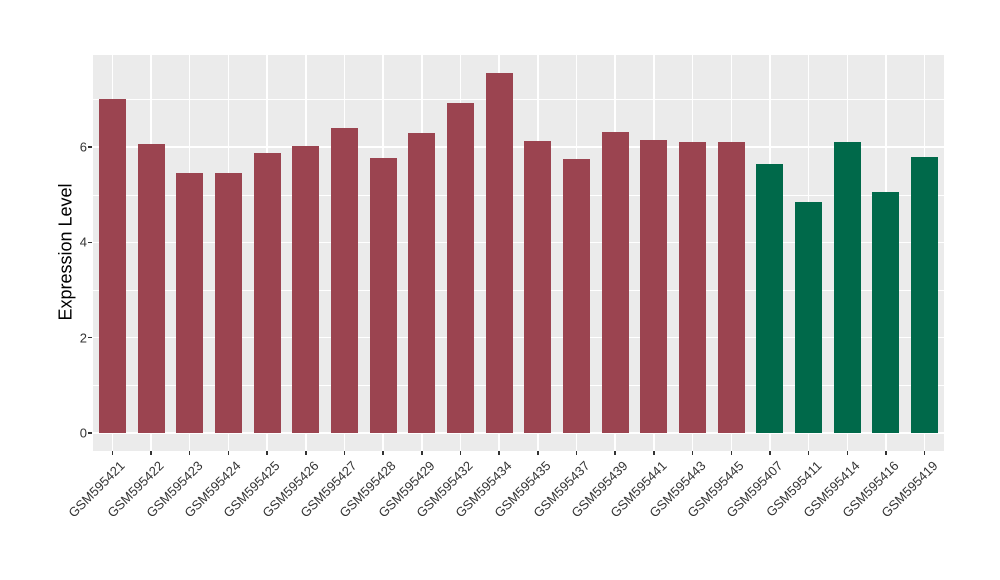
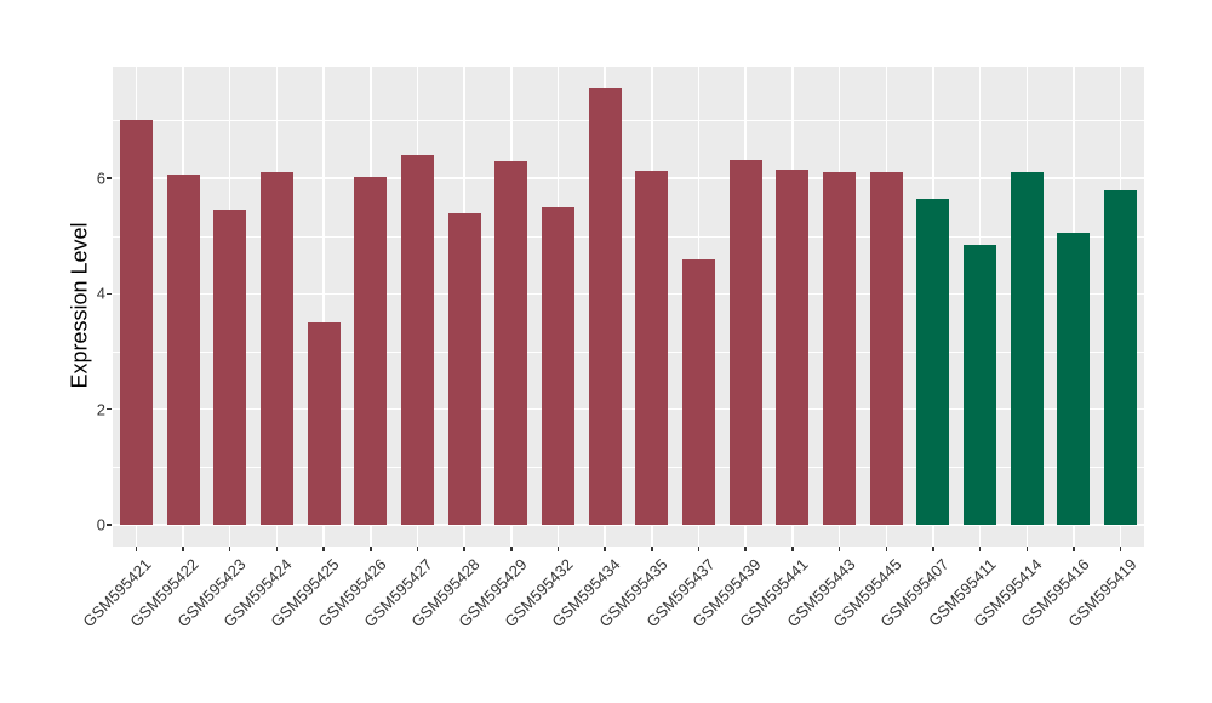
GSM595424: 5.5 -> 6.1
GSM595425: 5.9 -> 3.5
GSM595428: 5.8 -> 5.4
GSM595432: 6.9 -> 5.5
GSM595437: 5.7 -> 4.6
